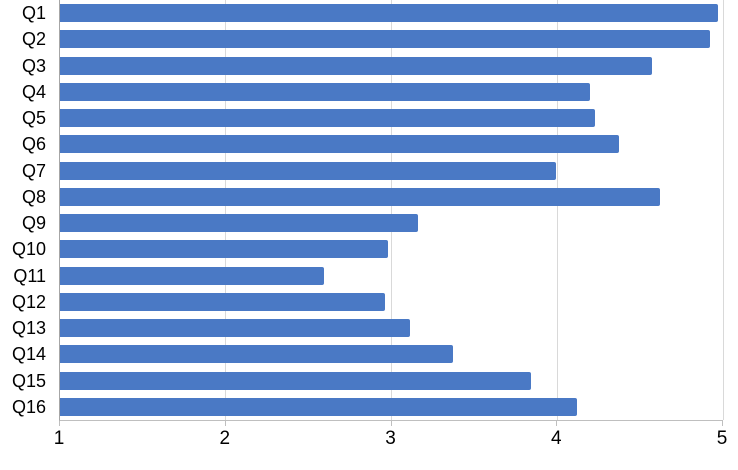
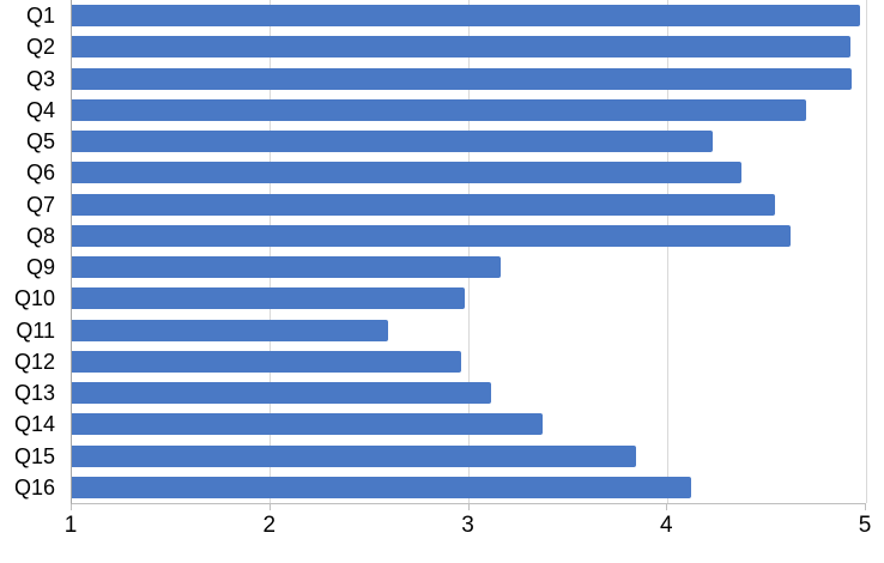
Q3: 4.57 -> 4.93
Q4: 4.20 -> 4.70
Q7: 3.99 -> 4.54
